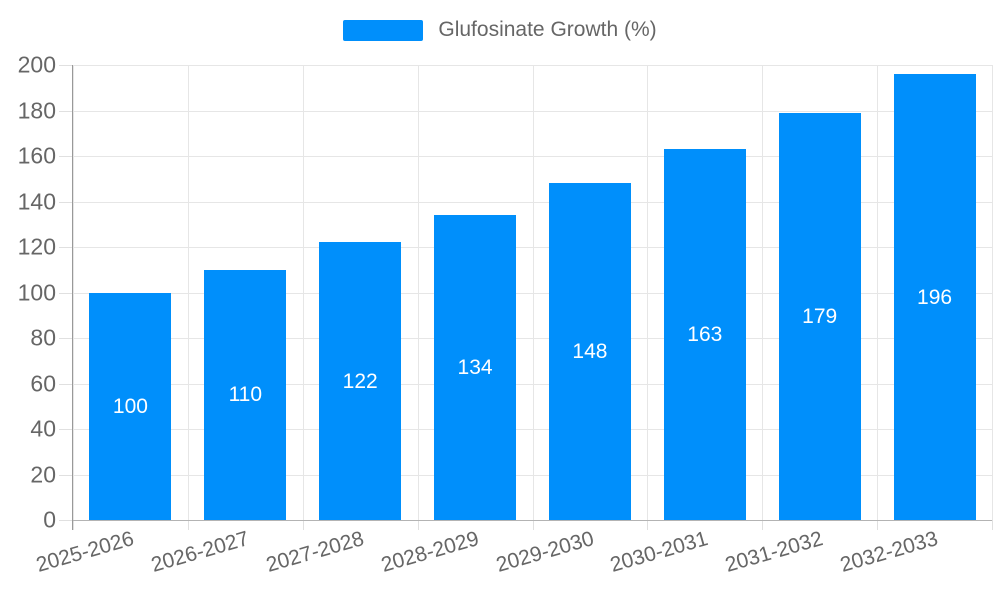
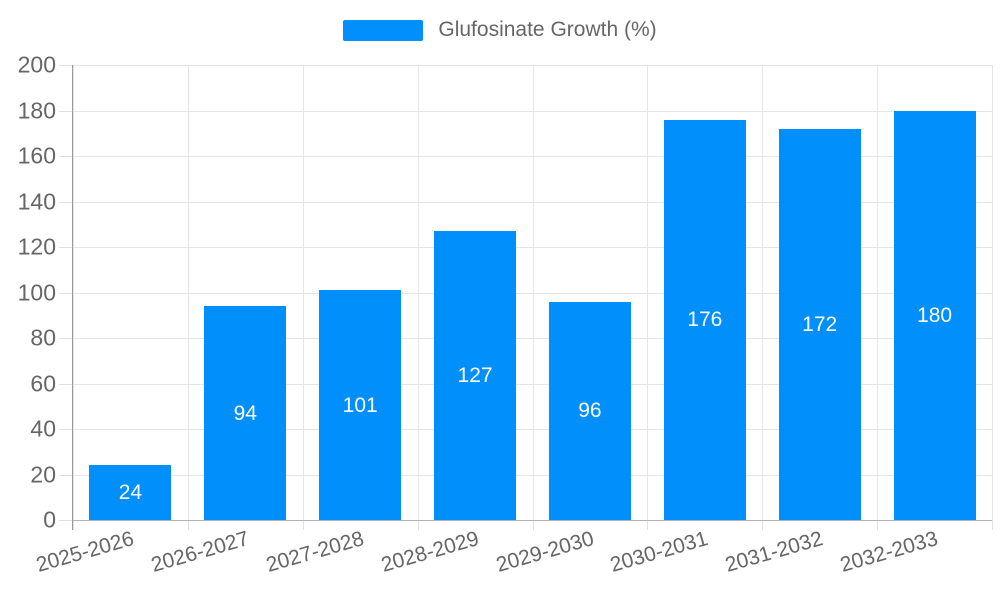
2025-2026: 100 -> 24
2026-2027: 110 -> 94
2027-2028: 122 -> 101
2028-2029: 134 -> 127
2029-2030: 148 -> 96
2030-2031: 163 -> 176
2031-2032: 179 -> 172
2032-2033: 196 -> 180
